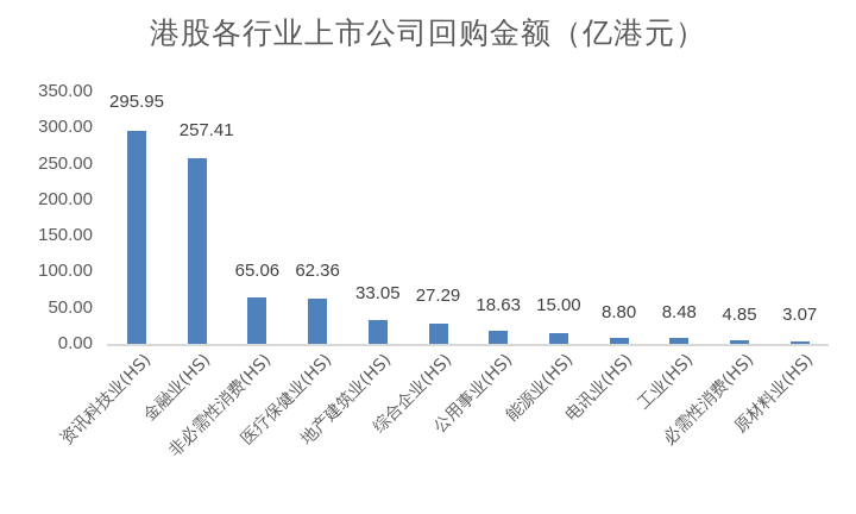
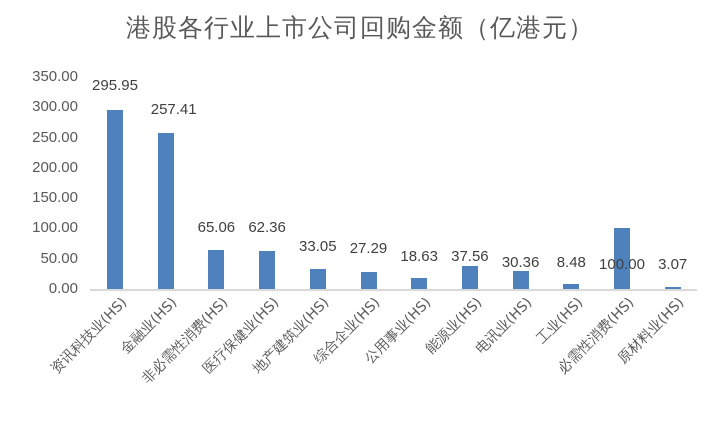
能源业(HS): 15.00 -> 37.56
电讯业(HS): 8.80 -> 30.36
必需性消费(HS): 4.85 -> 100.00
